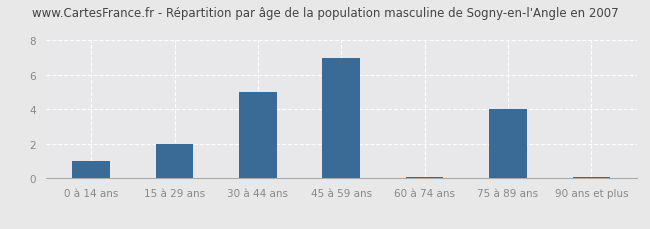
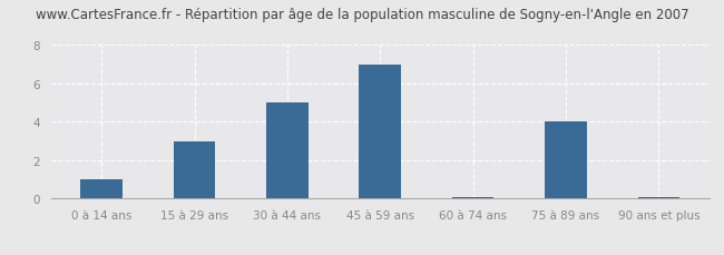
15 à 29 ans: 2.0 -> 3.0
